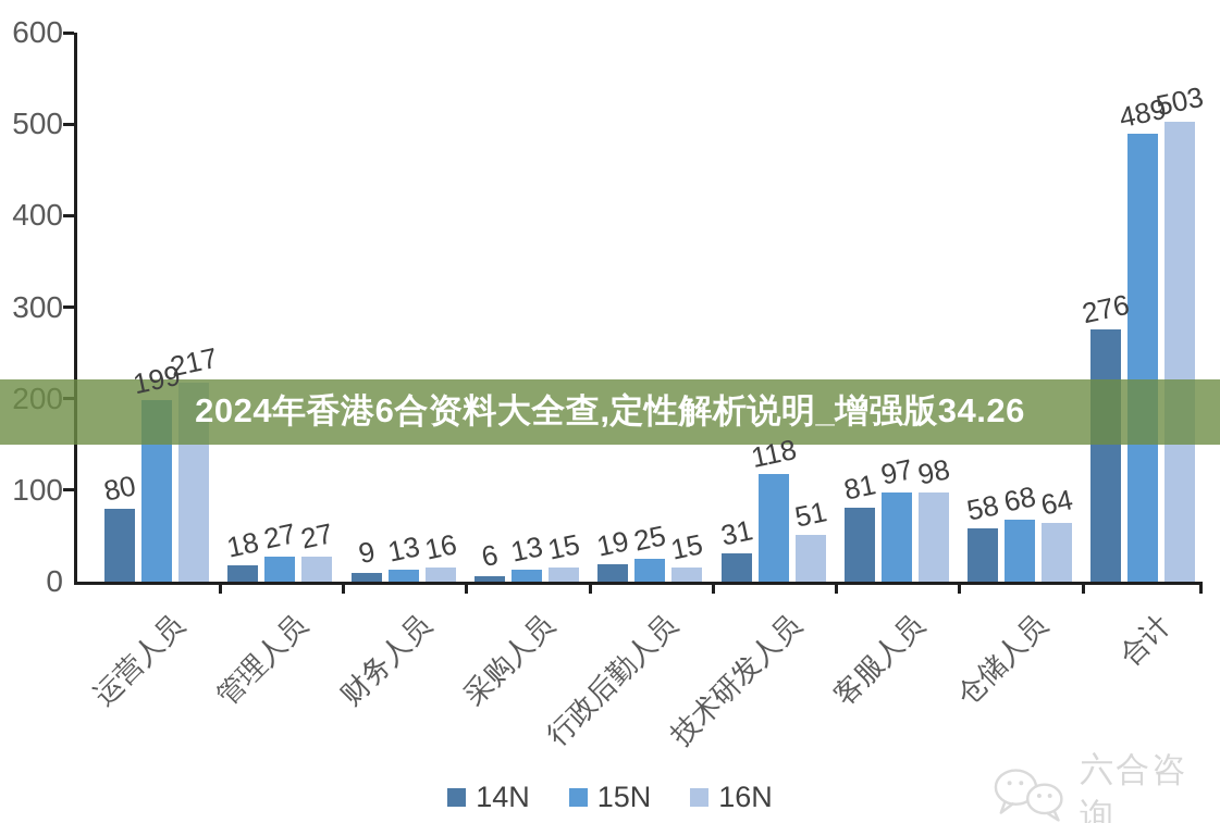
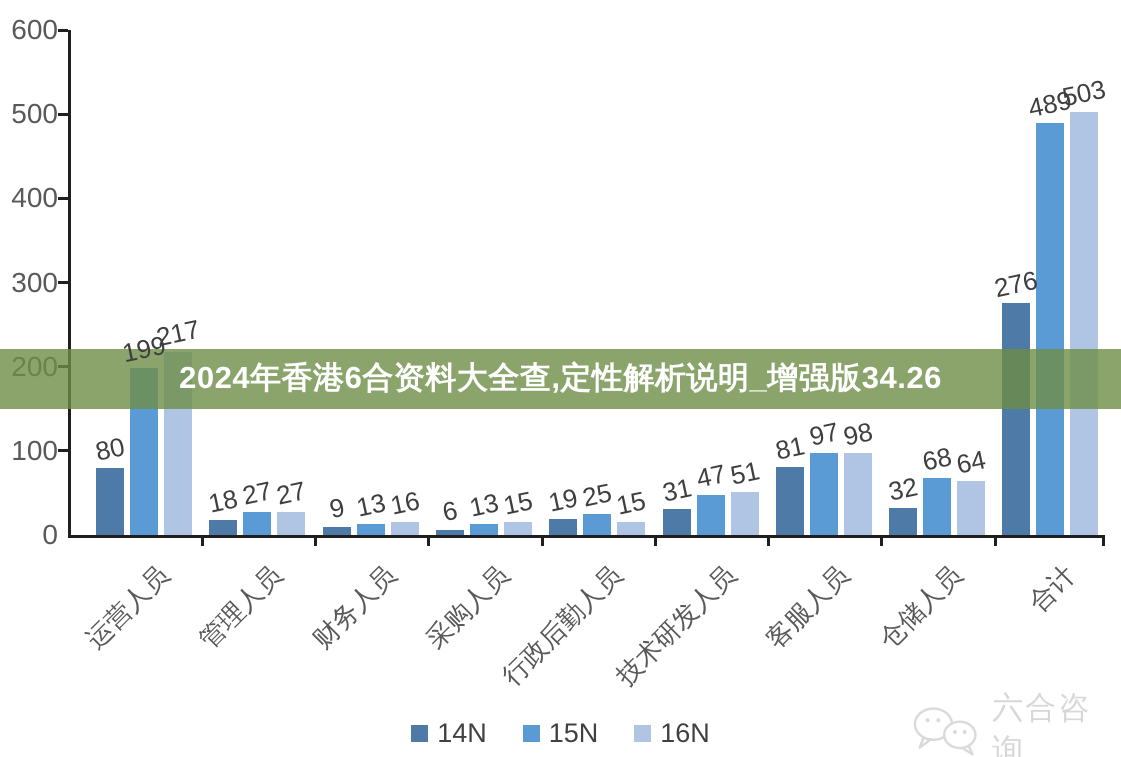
15N/技术研发人员: 118 -> 47
14N/仓储人员: 58 -> 32
